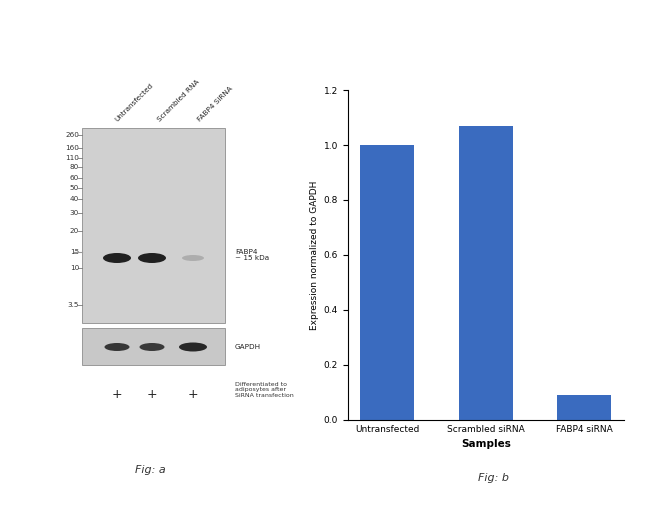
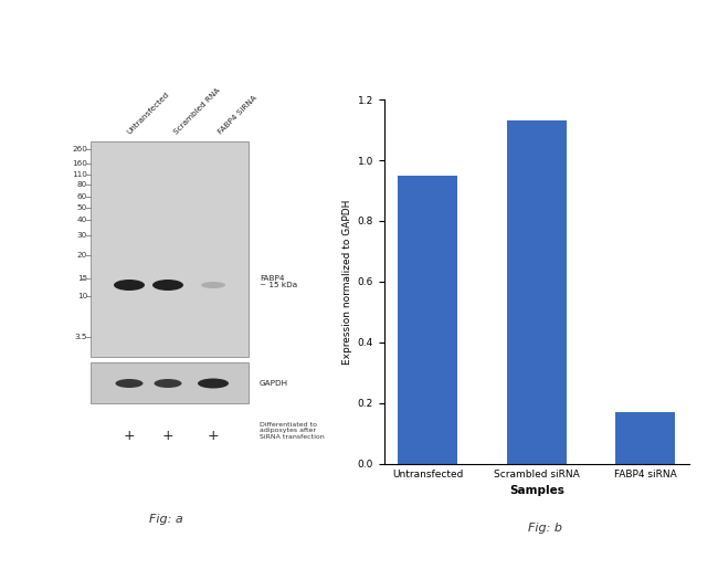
Untransfected: 1.00 -> 0.95
Scrambled siRNA: 1.07 -> 1.13
FABP4 siRNA: 0.09 -> 0.17
